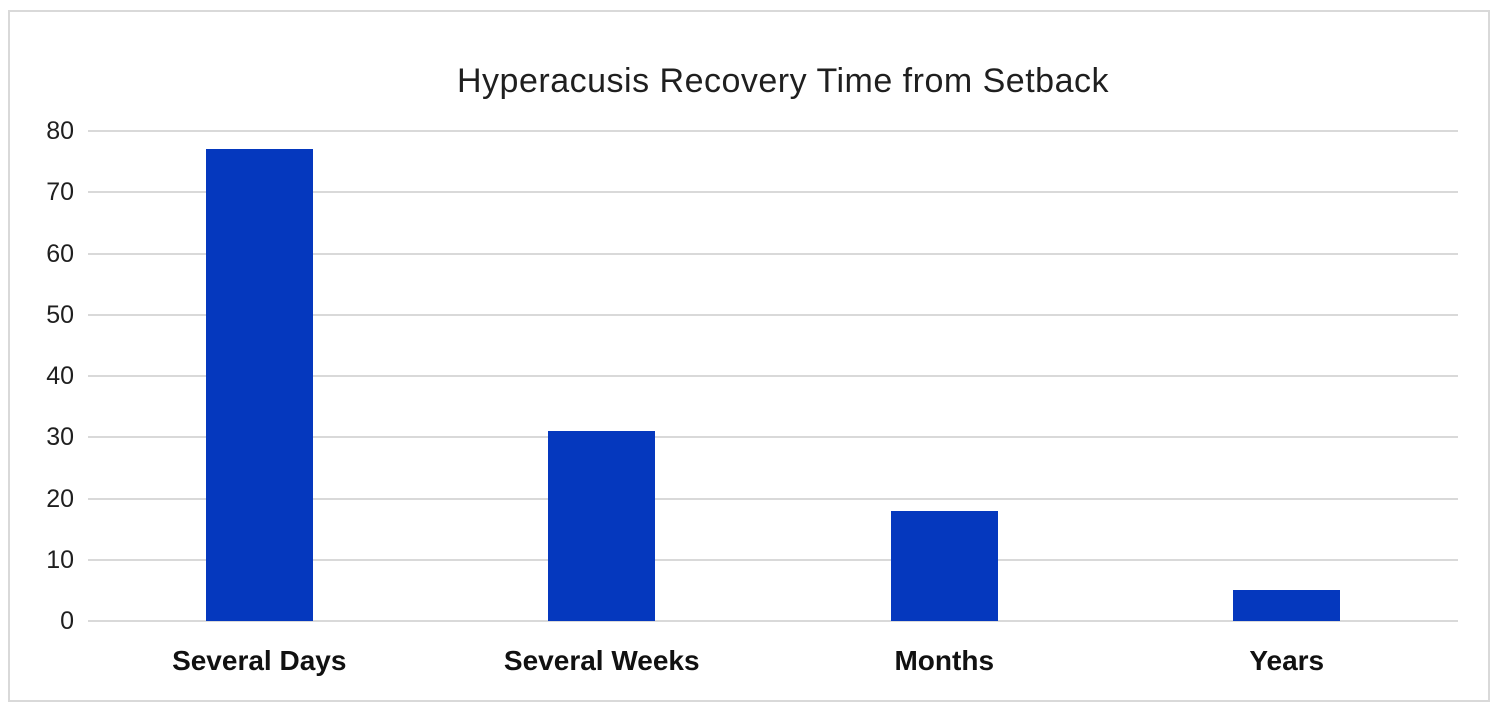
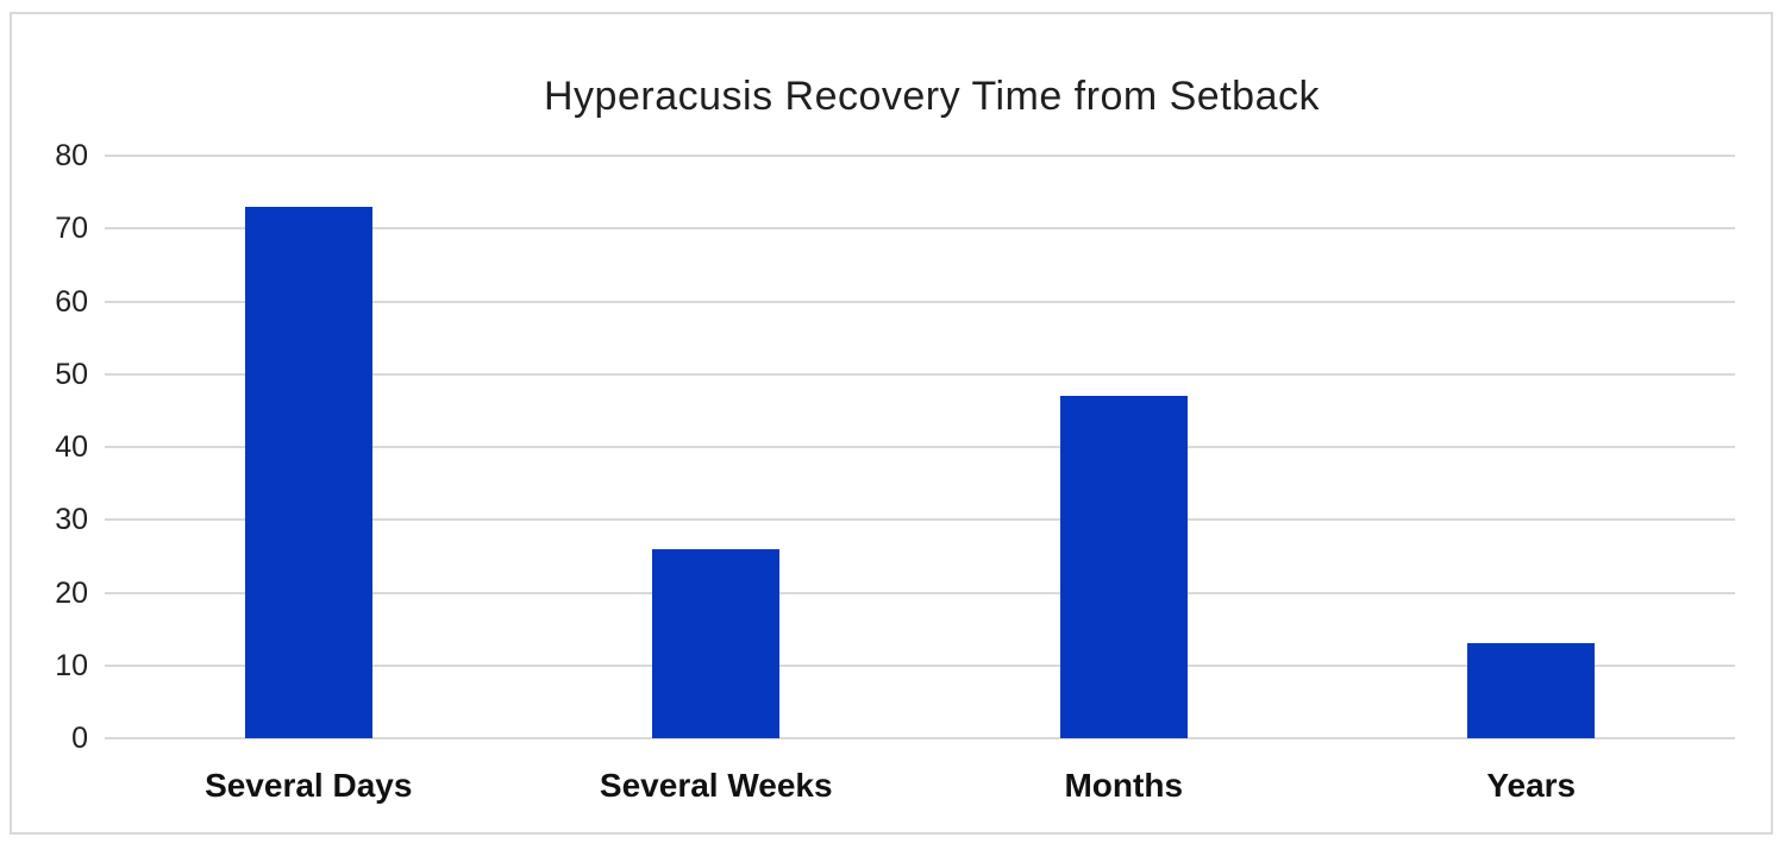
Several Days: 77 -> 73
Several Weeks: 31 -> 26
Months: 18 -> 47
Years: 5 -> 13
